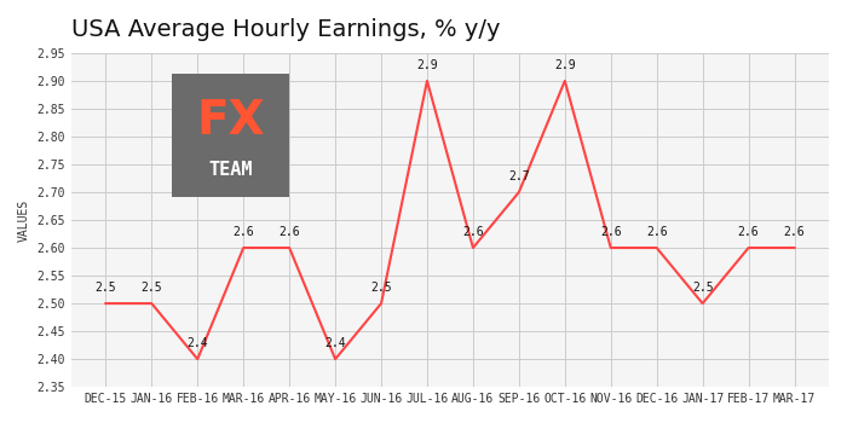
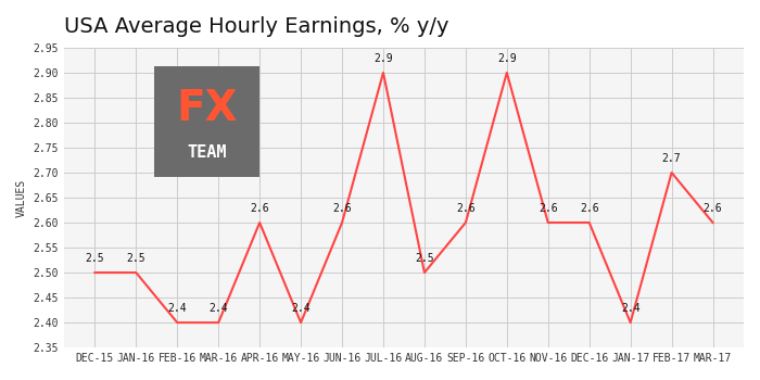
MAR-16: 2.6 -> 2.4
JUN-16: 2.5 -> 2.6
AUG-16: 2.6 -> 2.5
SEP-16: 2.7 -> 2.6
JAN-17: 2.5 -> 2.4
FEB-17: 2.6 -> 2.7
